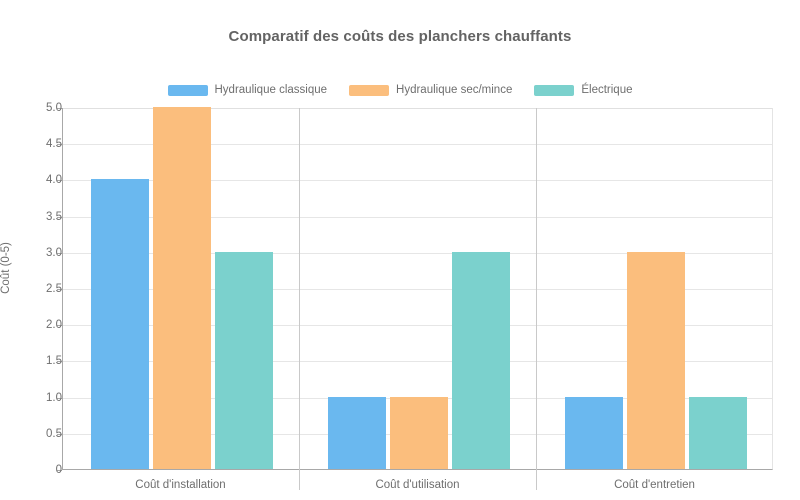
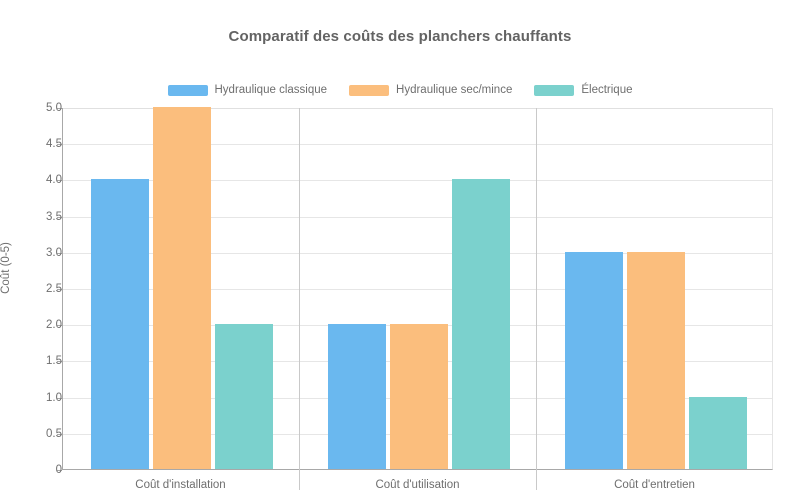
Électrique/Coût d'installation: 3 -> 2
Hydraulique classique/Coût d'utilisation: 1 -> 2
Hydraulique sec/mince/Coût d'utilisation: 1 -> 2
Électrique/Coût d'utilisation: 3 -> 4
Hydraulique classique/Coût d'entretien: 1 -> 3
